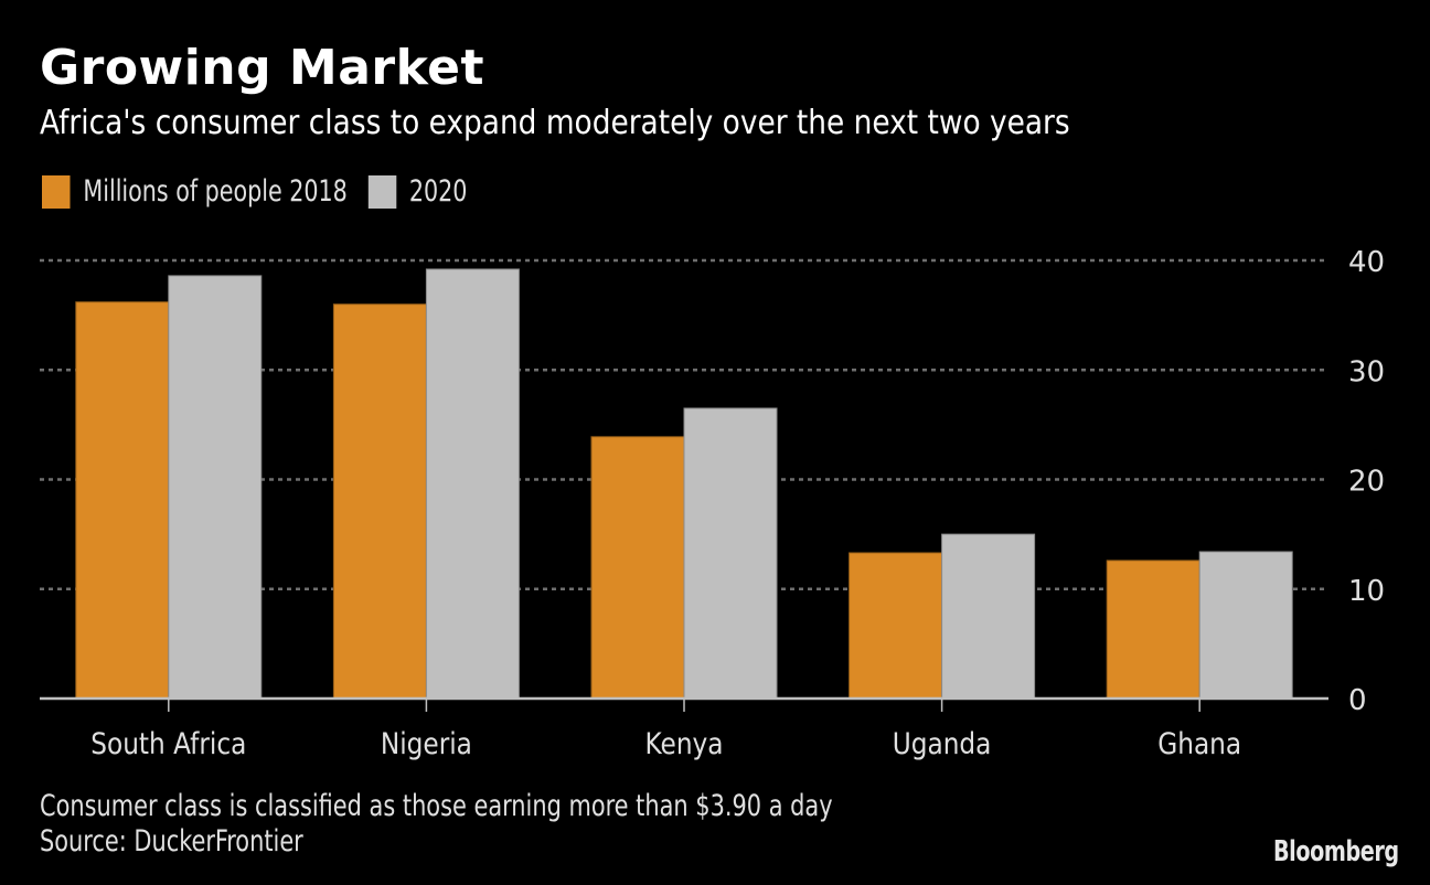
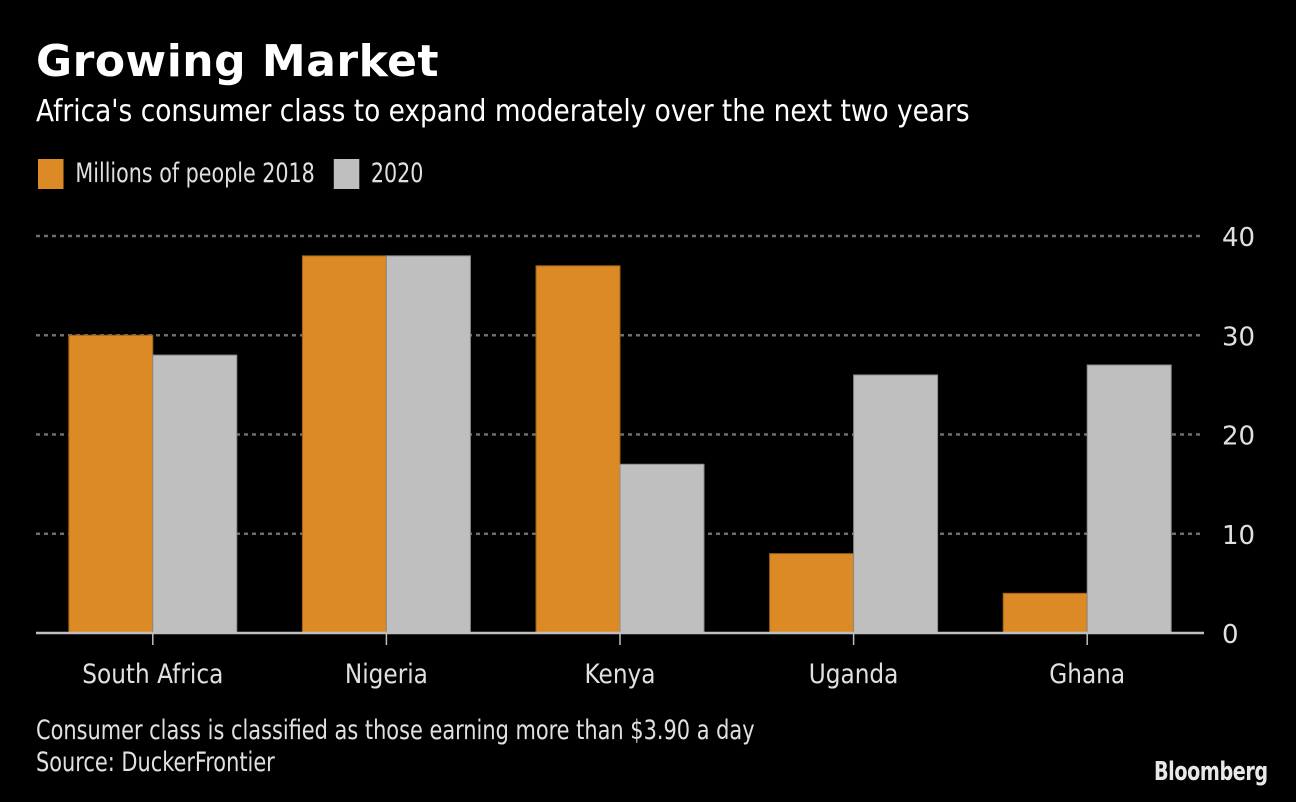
Millions of people 2018/South Africa: 36 -> 30
2020/South Africa: 39 -> 28
Millions of people 2018/Nigeria: 36 -> 38
2020/Nigeria: 39 -> 38
Millions of people 2018/Kenya: 24 -> 37
2020/Kenya: 26 -> 17
Millions of people 2018/Uganda: 13 -> 8
2020/Uganda: 15 -> 26
Millions of people 2018/Ghana: 13 -> 4
2020/Ghana: 13 -> 27
